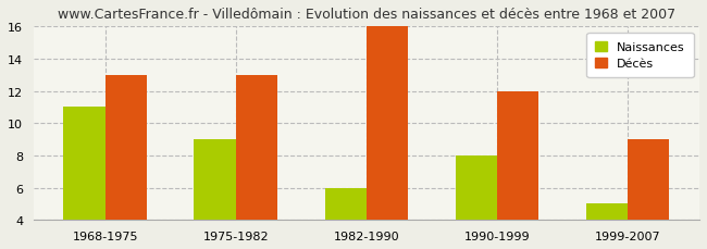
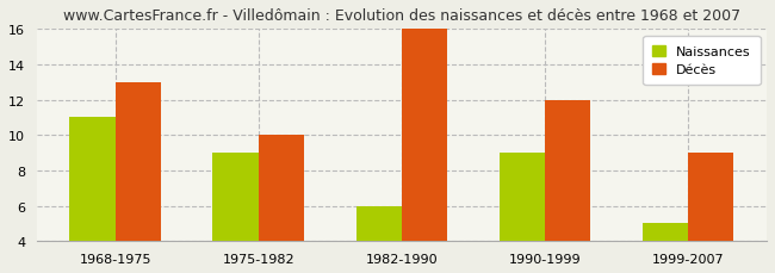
Décès/1975-1982: 13 -> 10
Naissances/1990-1999: 8 -> 9
